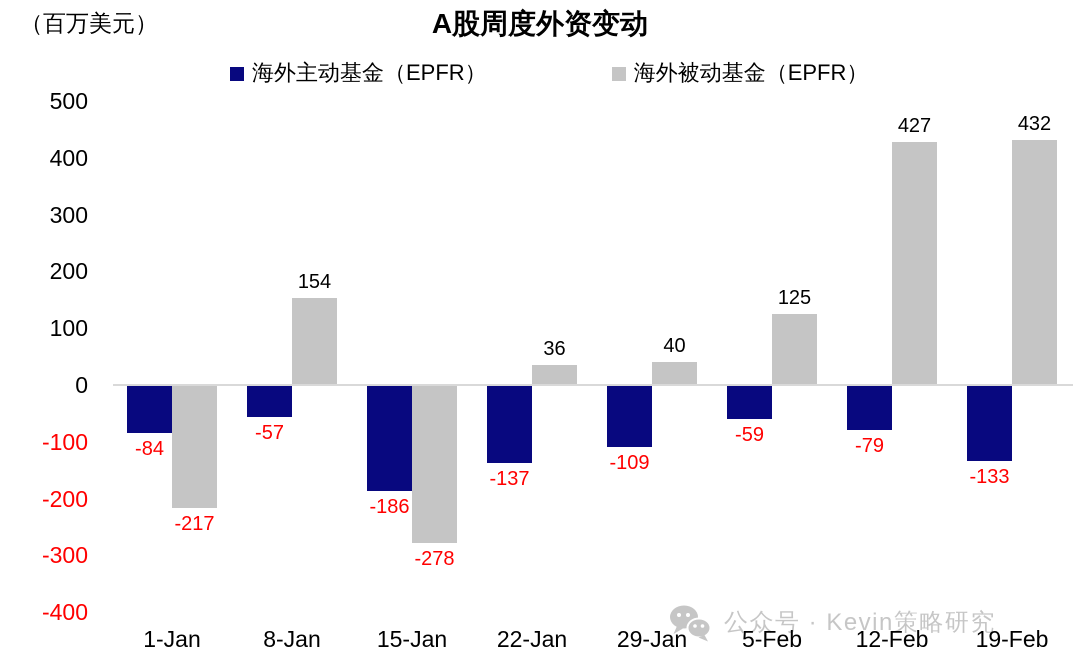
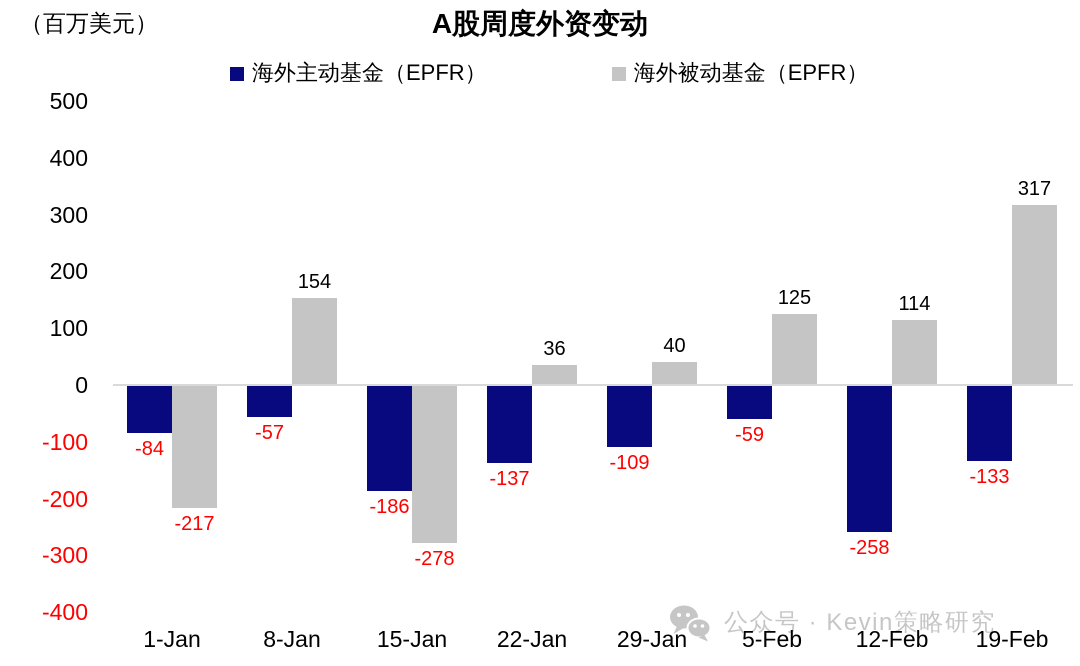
海外主动基金（EPFR）/12-Feb: -79 -> -258
海外被动基金（EPFR）/12-Feb: 427 -> 114
海外被动基金（EPFR）/19-Feb: 432 -> 317
